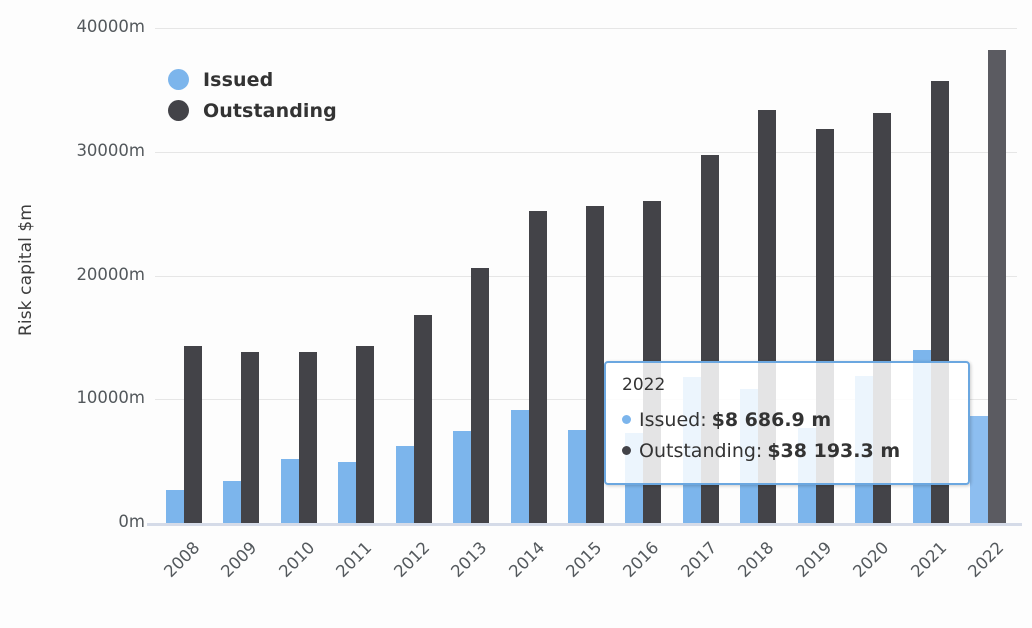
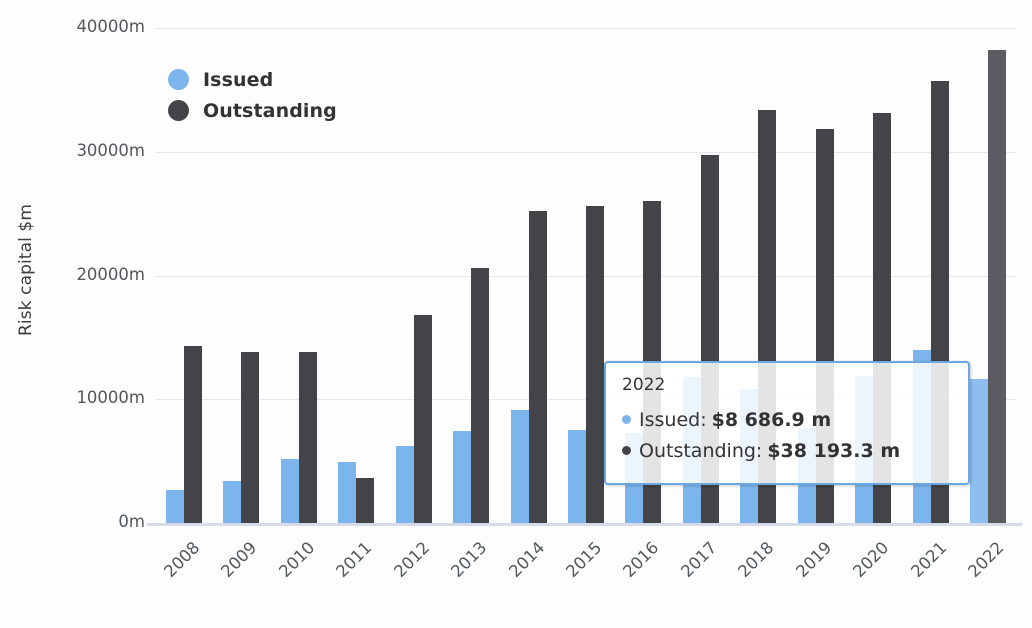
Outstanding/2011: 14300m -> 3600m
Issued/2022: 8700m -> 11600m
